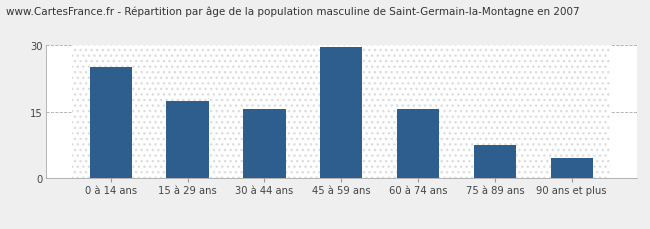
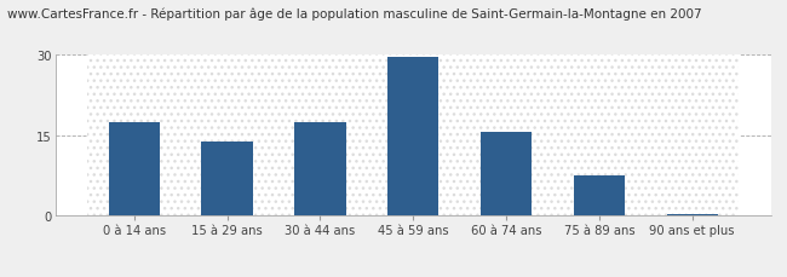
0 à 14 ans: 25.0 -> 17.5
15 à 29 ans: 17.5 -> 13.8
30 à 44 ans: 15.5 -> 17.5
90 ans et plus: 4.5 -> 0.3
